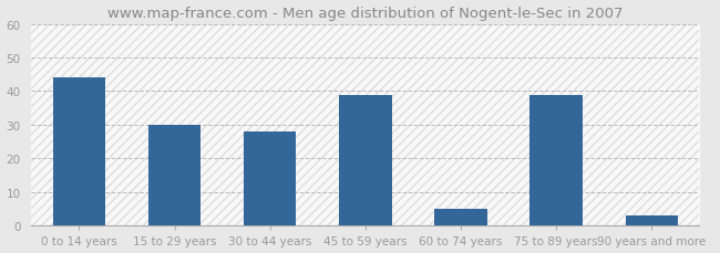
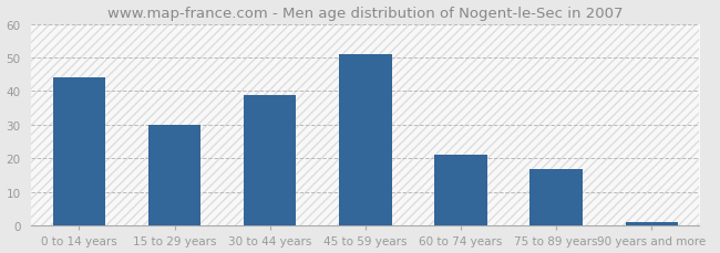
30 to 44 years: 28 -> 39
45 to 59 years: 39 -> 51
60 to 74 years: 5 -> 21
75 to 89 years: 39 -> 17
90 years and more: 3 -> 1
